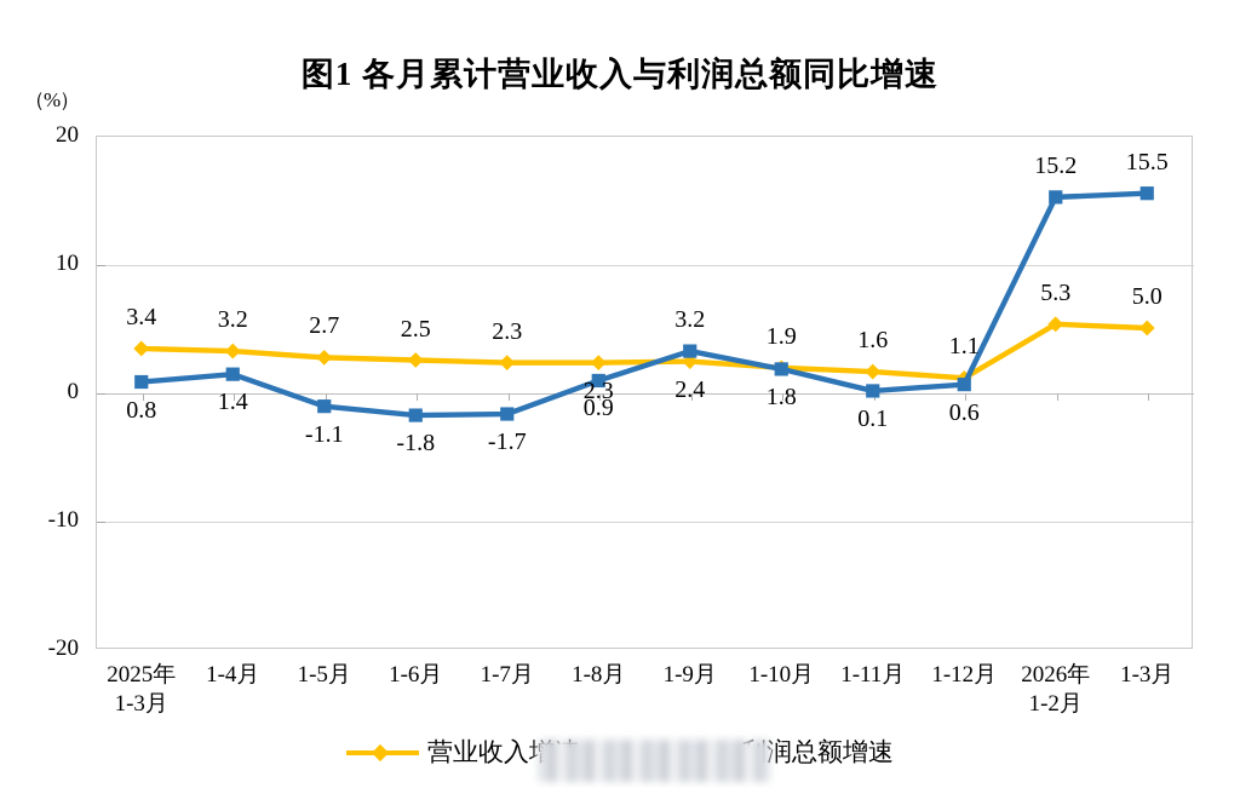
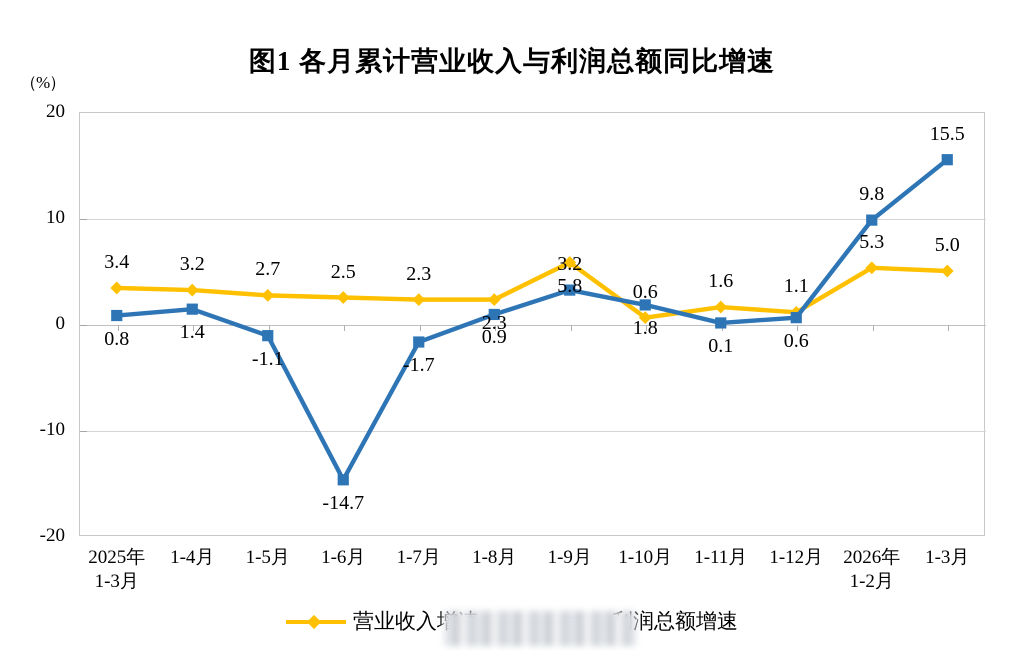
利润总额增速/1-6月: -1.8 -> -14.7
营业收入增速/1-9月: 2.4 -> 5.8
营业收入增速/1-10月: 1.9 -> 0.6
利润总额增速/2026年 1-2月: 15.2 -> 9.8
